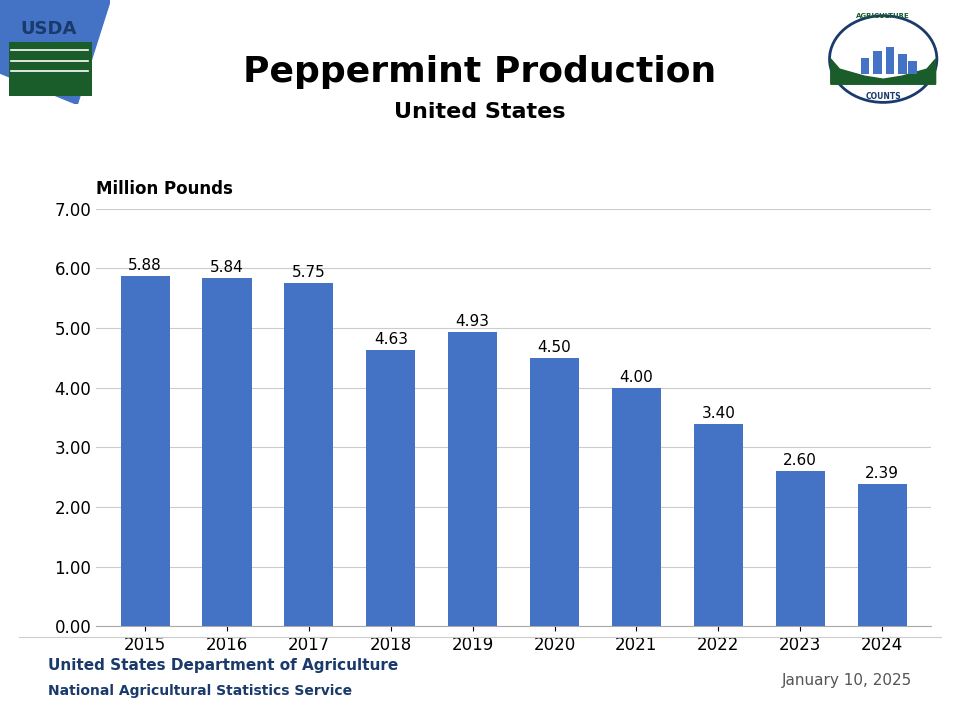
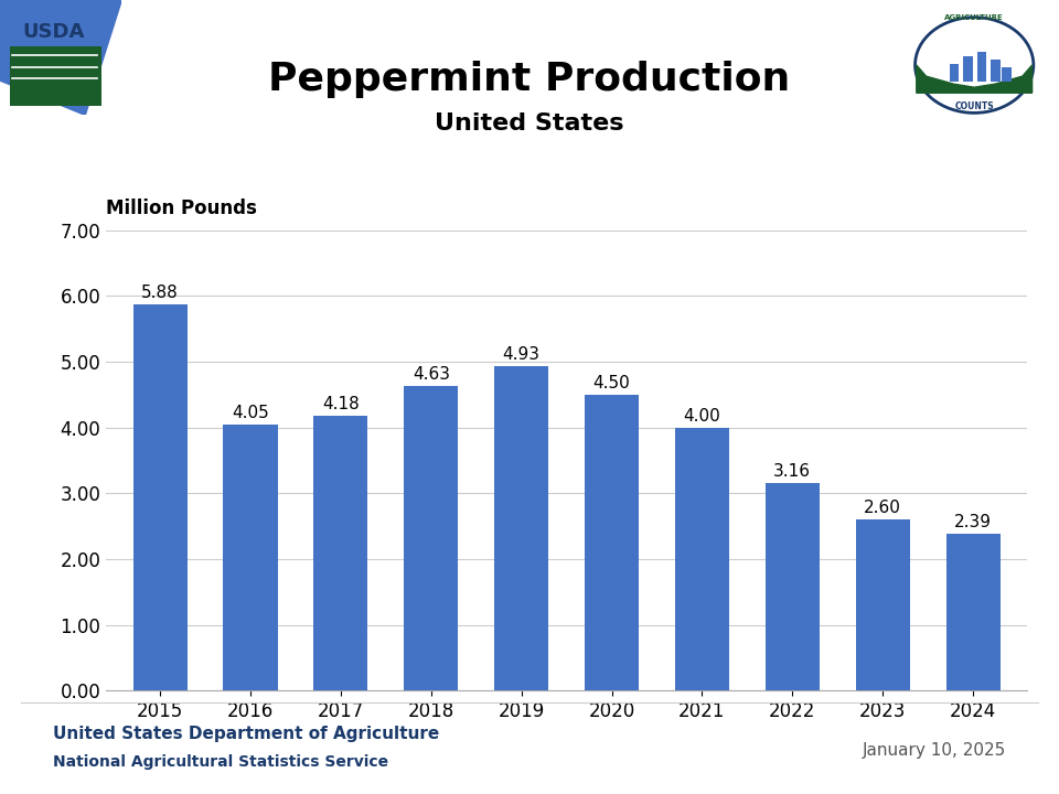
2016: 5.84 -> 4.05
2017: 5.75 -> 4.18
2022: 3.40 -> 3.16
